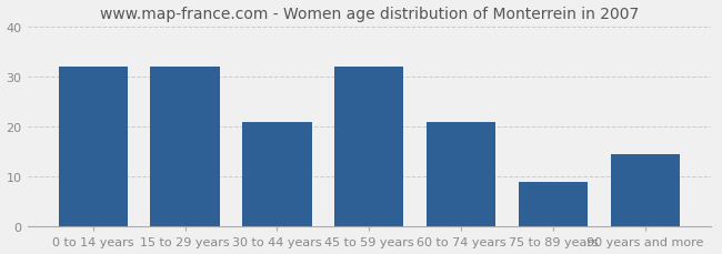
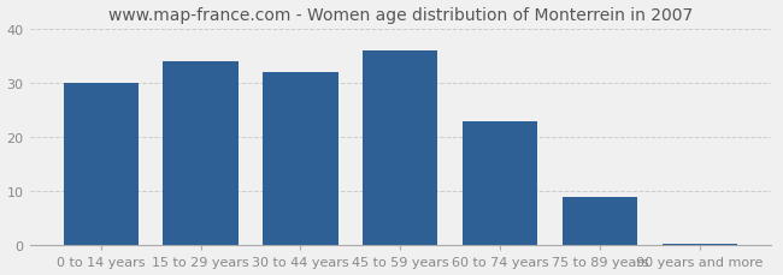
0 to 14 years: 32.0 -> 30.0
15 to 29 years: 32.0 -> 34.0
30 to 44 years: 21.0 -> 32.0
45 to 59 years: 32.0 -> 36.0
60 to 74 years: 21.0 -> 23.0
90 years and more: 14.5 -> 0.4
